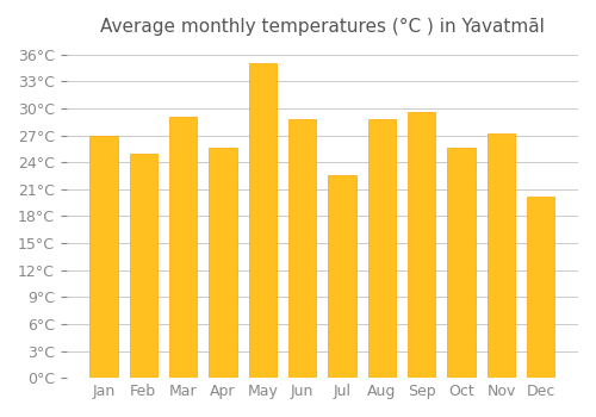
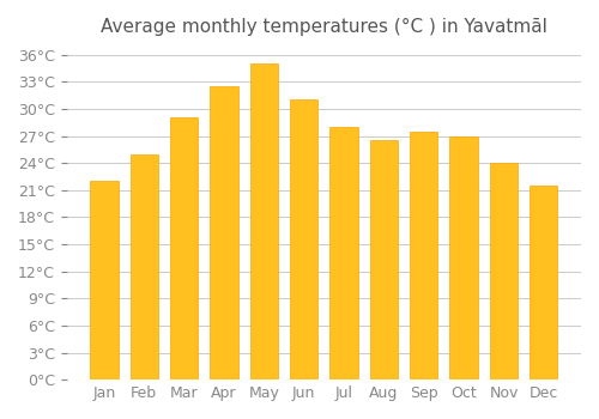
Jan: 27.0°C -> 22.0°C
Apr: 25.6°C -> 32.5°C
Jun: 28.8°C -> 31.0°C
Jul: 22.6°C -> 28.0°C
Aug: 28.8°C -> 26.5°C
Sep: 29.6°C -> 27.5°C
Oct: 25.6°C -> 27.0°C
Nov: 27.2°C -> 24.0°C
Dec: 20.2°C -> 21.5°C
